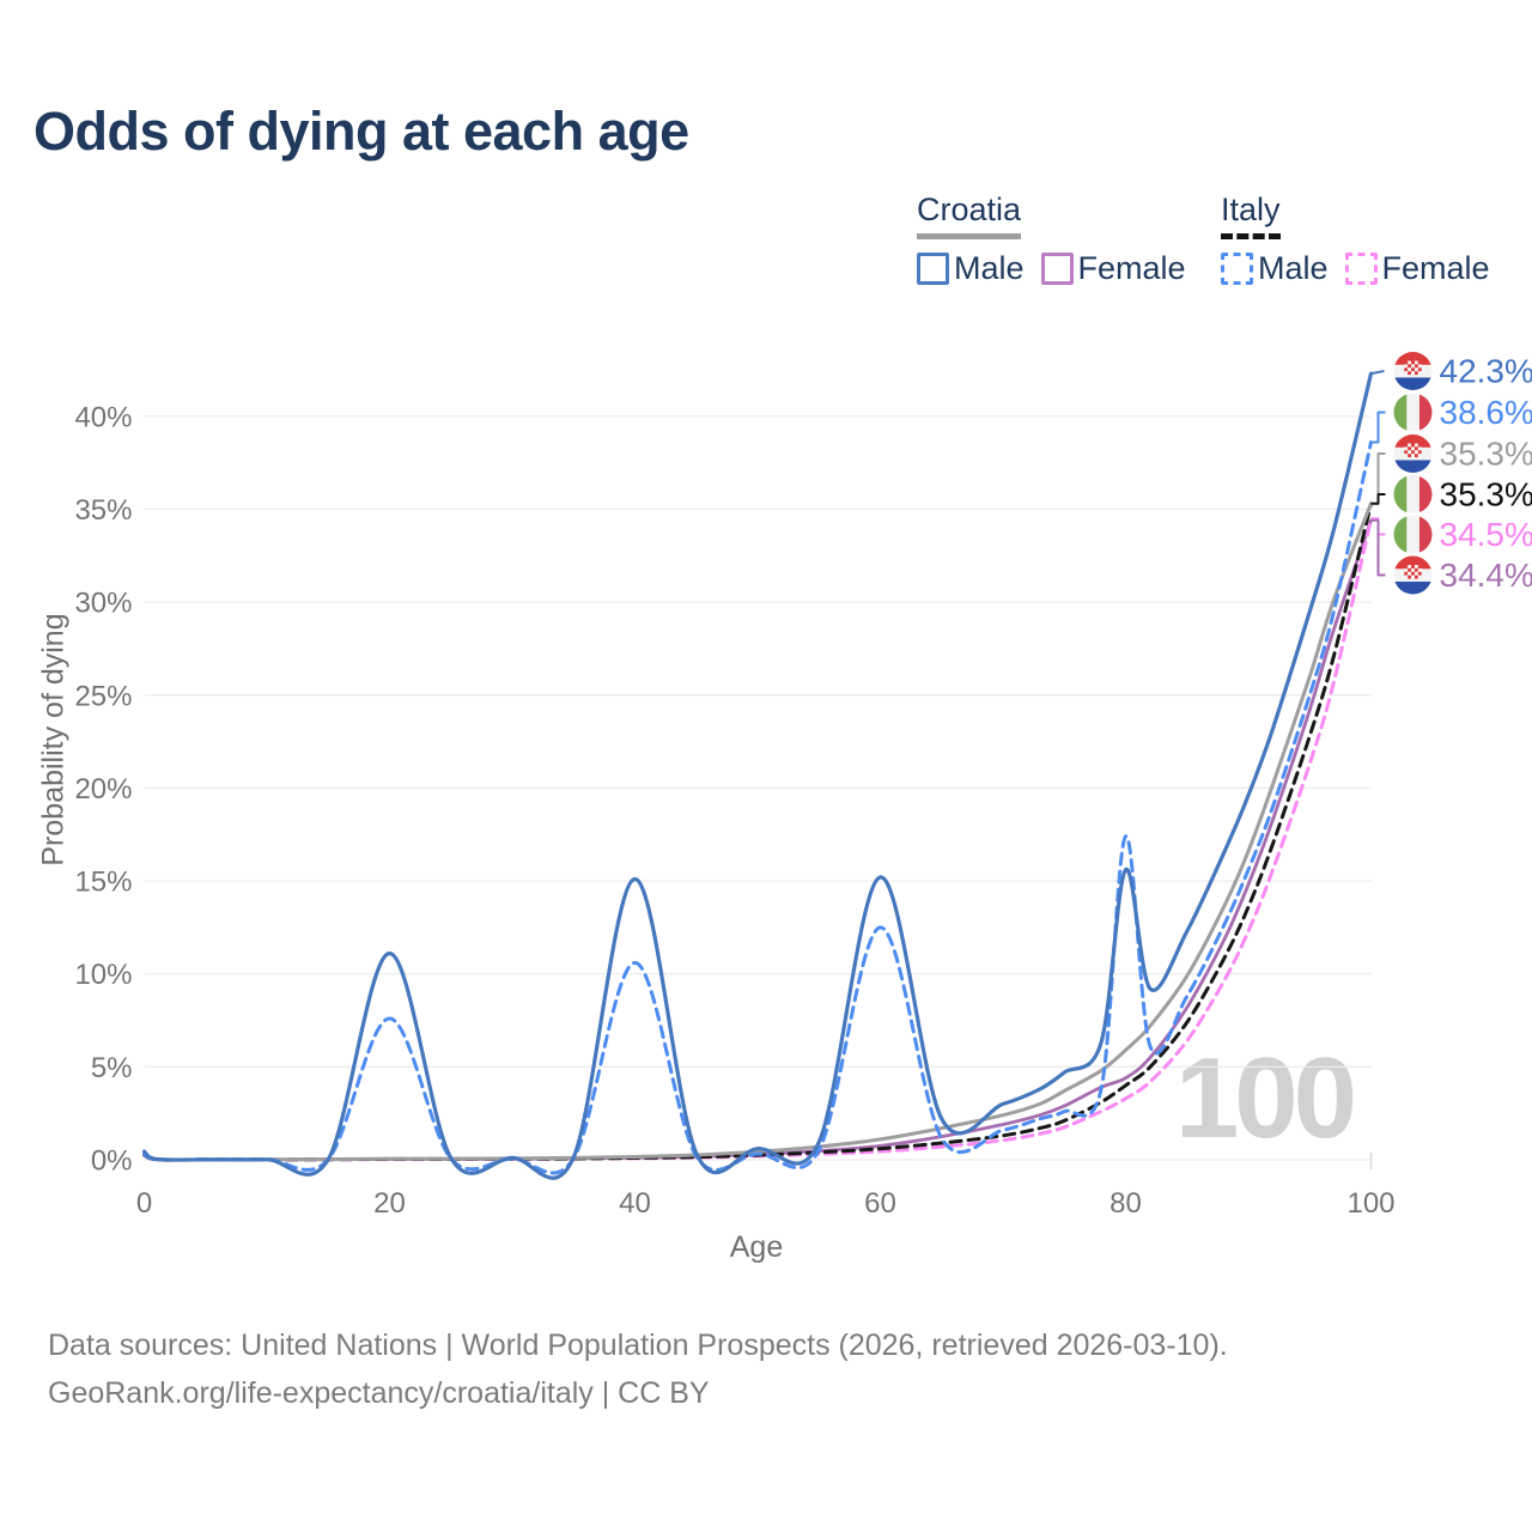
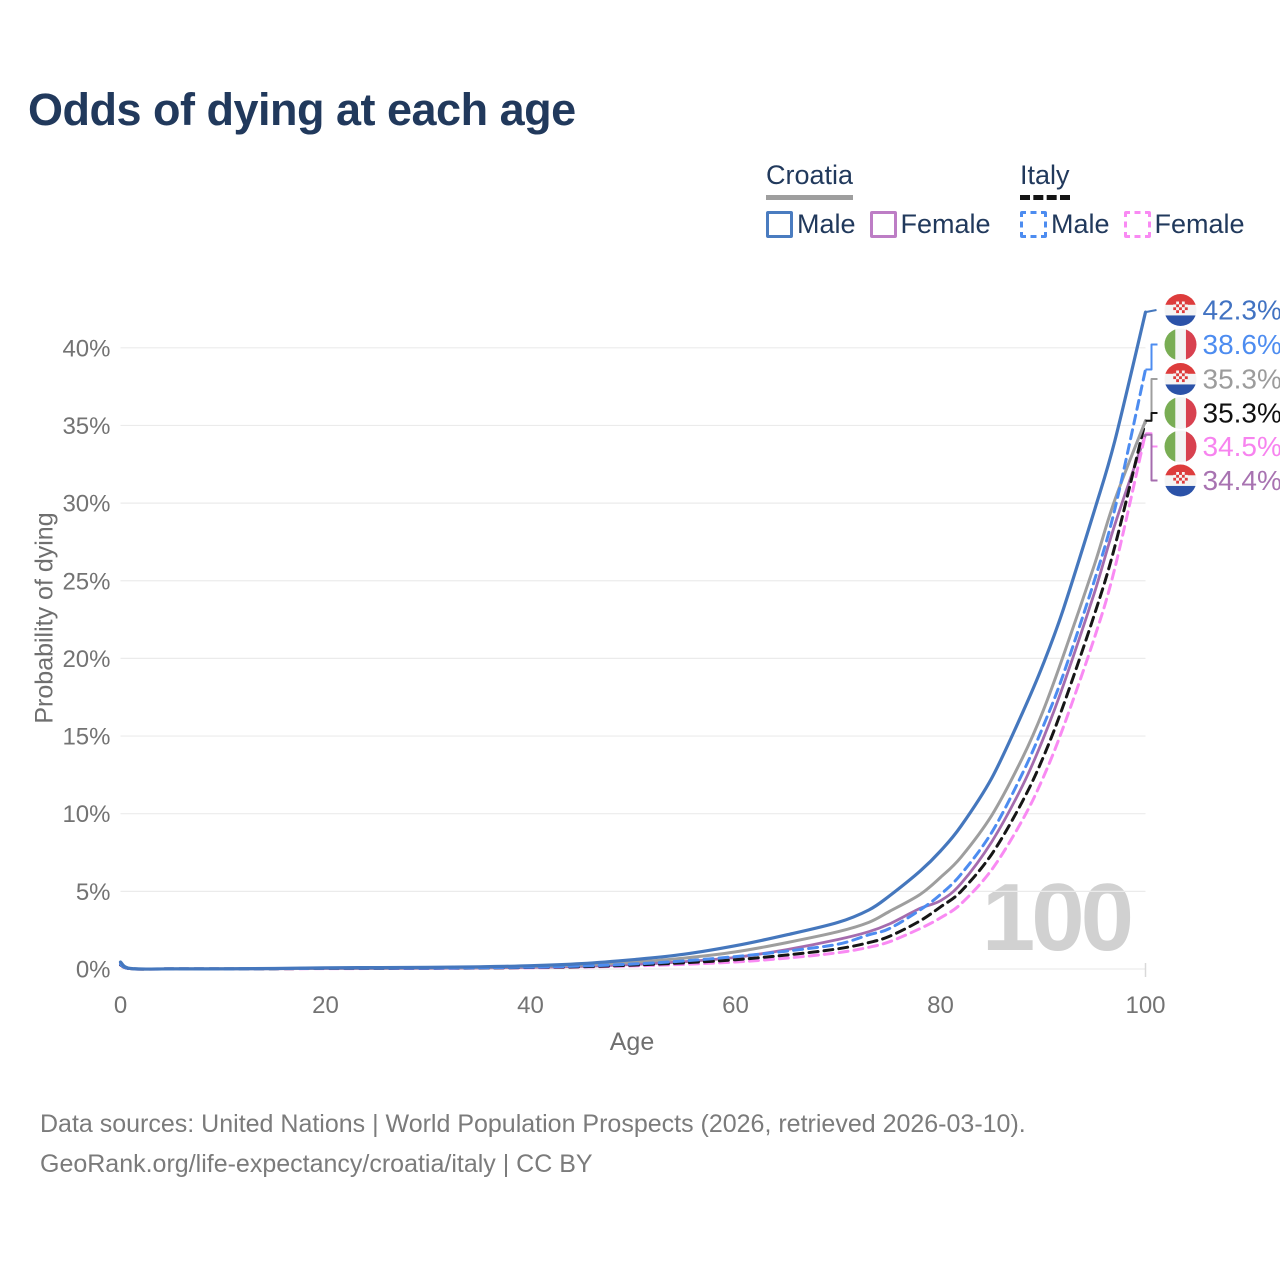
Croatia Male/20: 11.1% -> 0.1%
Italy Male/20: 7.6% -> 0.1%
Croatia Male/40: 15.1% -> 0.2%
Italy Male/40: 10.6% -> 0.1%
Croatia Male/60: 15.2% -> 1.5%
Italy Male/60: 12.5% -> 0.8%
Croatia Male/80: 15.6% -> 7.6%
Italy Male/80: 17.4% -> 4.8%
